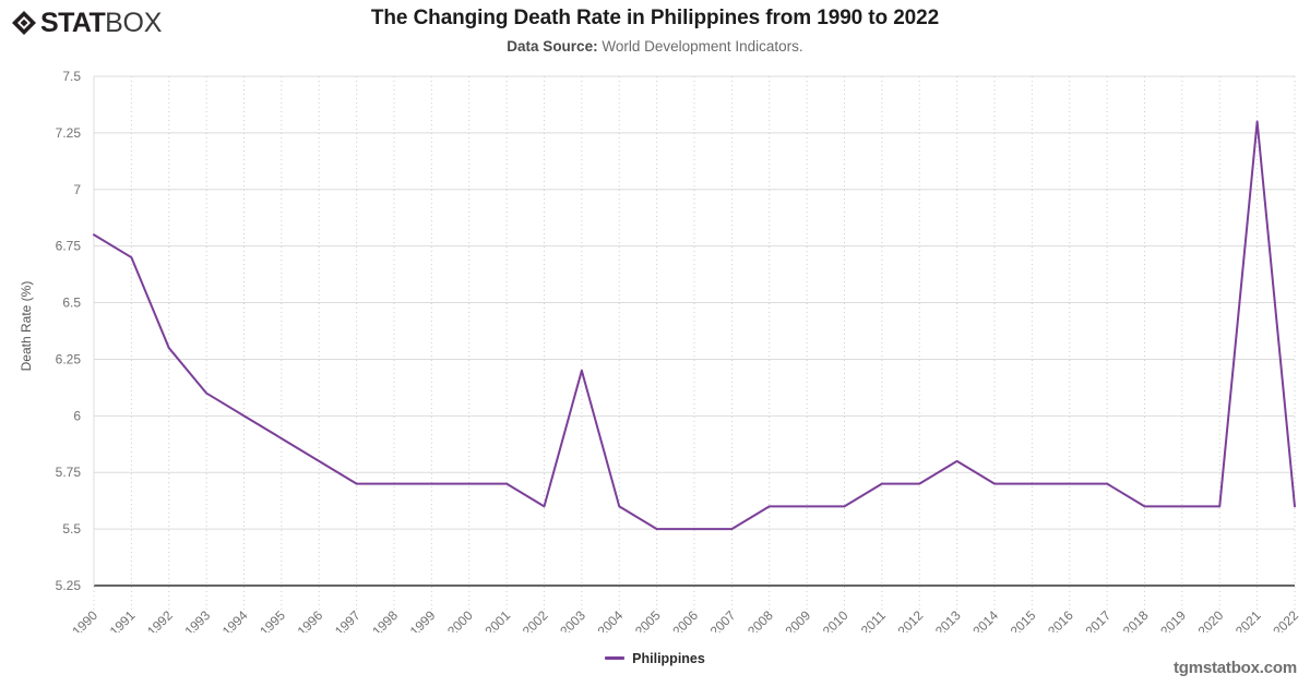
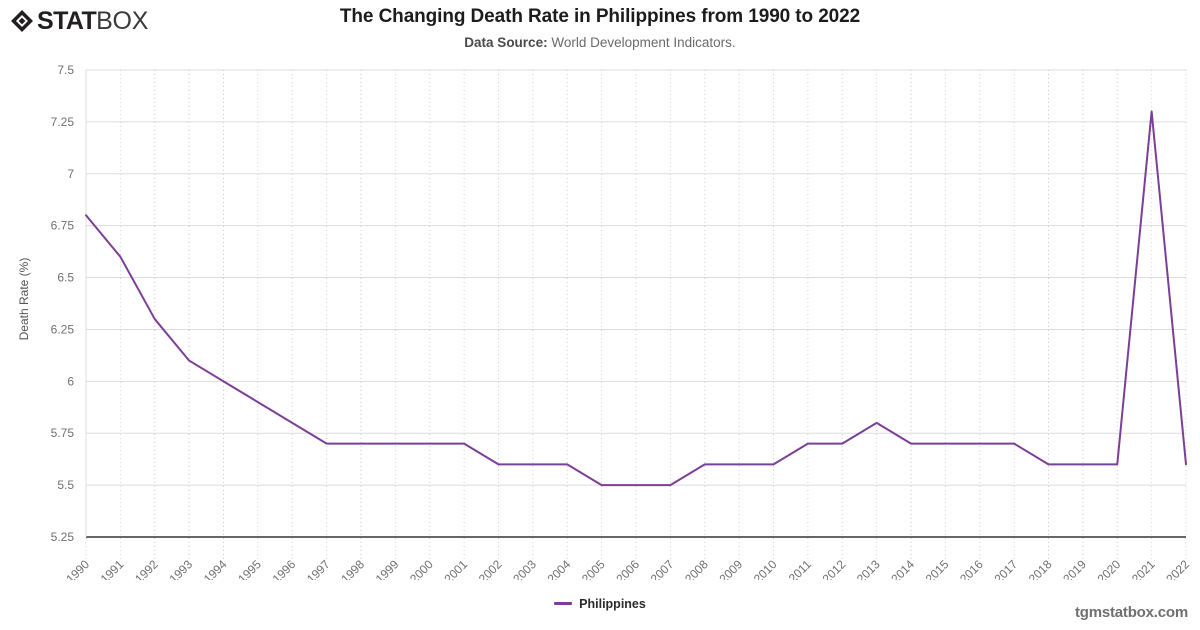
1991: 6.7 -> 6.6
2003: 6.2 -> 5.6
